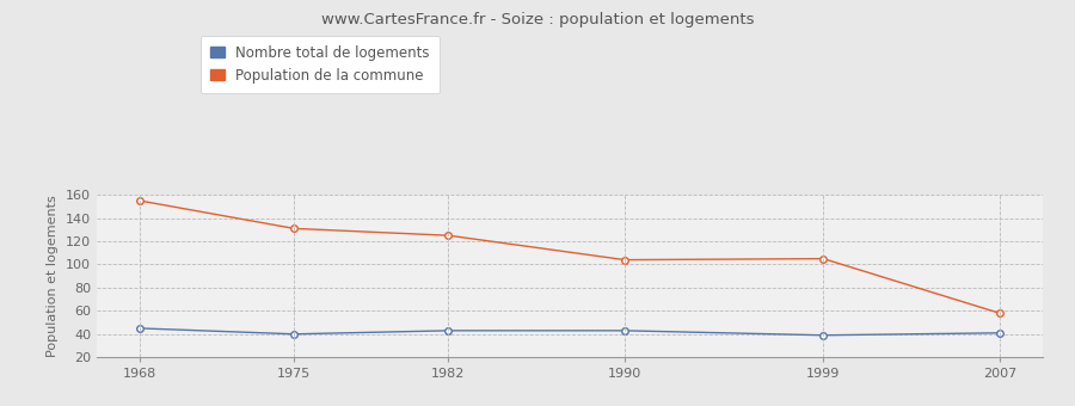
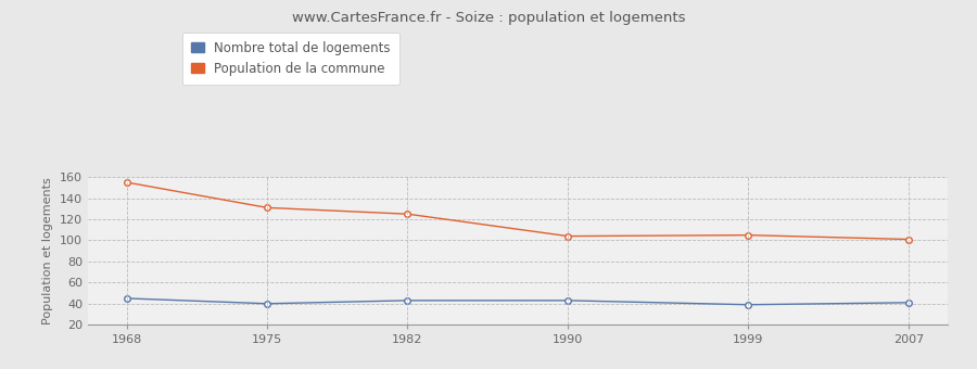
Population de la commune/2007: 58 -> 101
